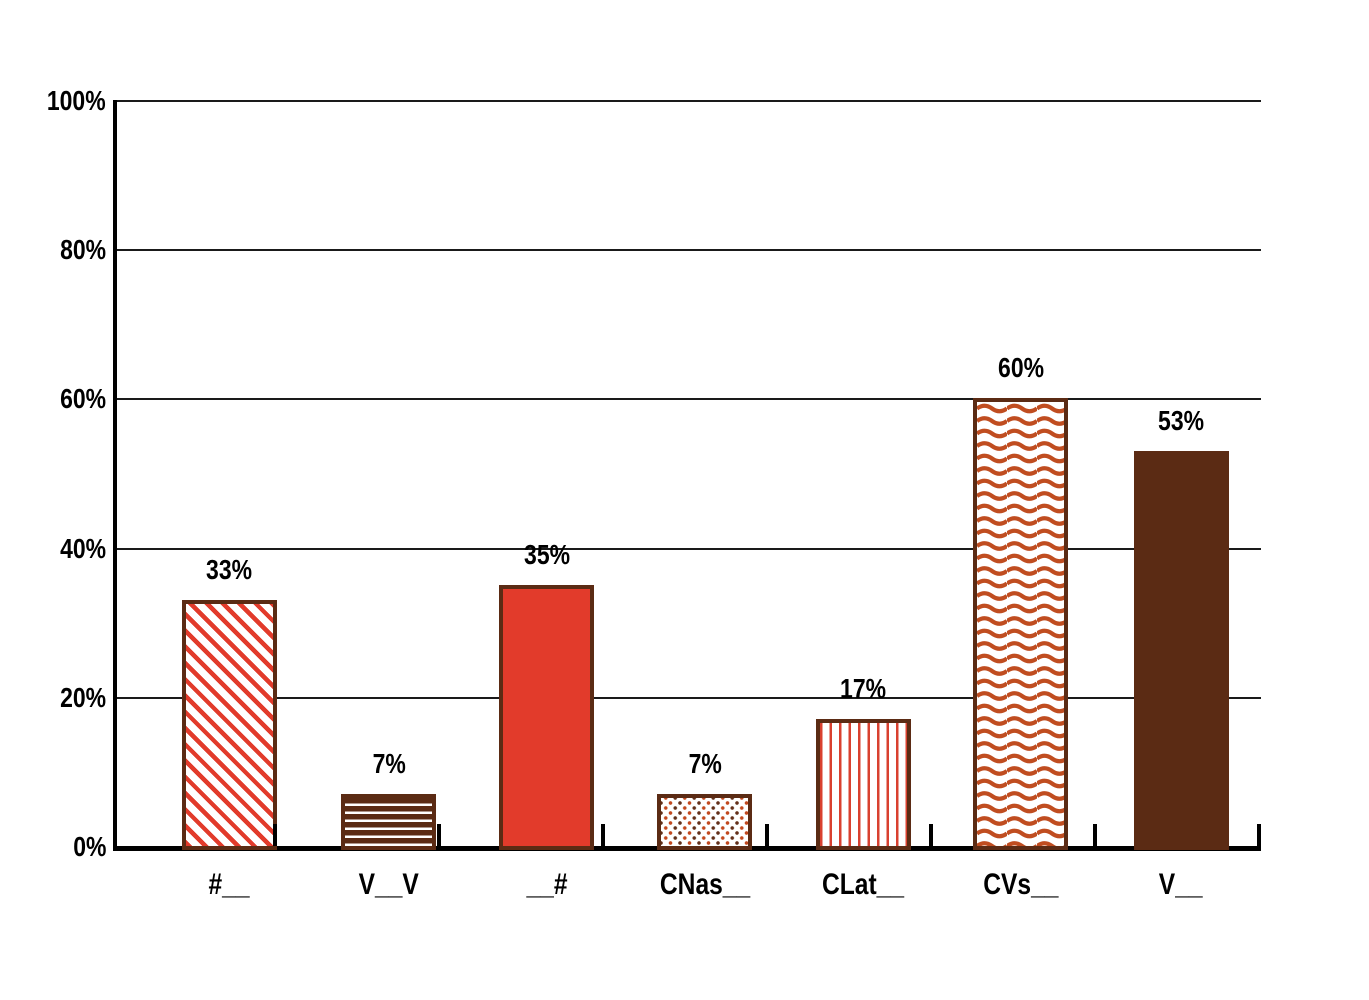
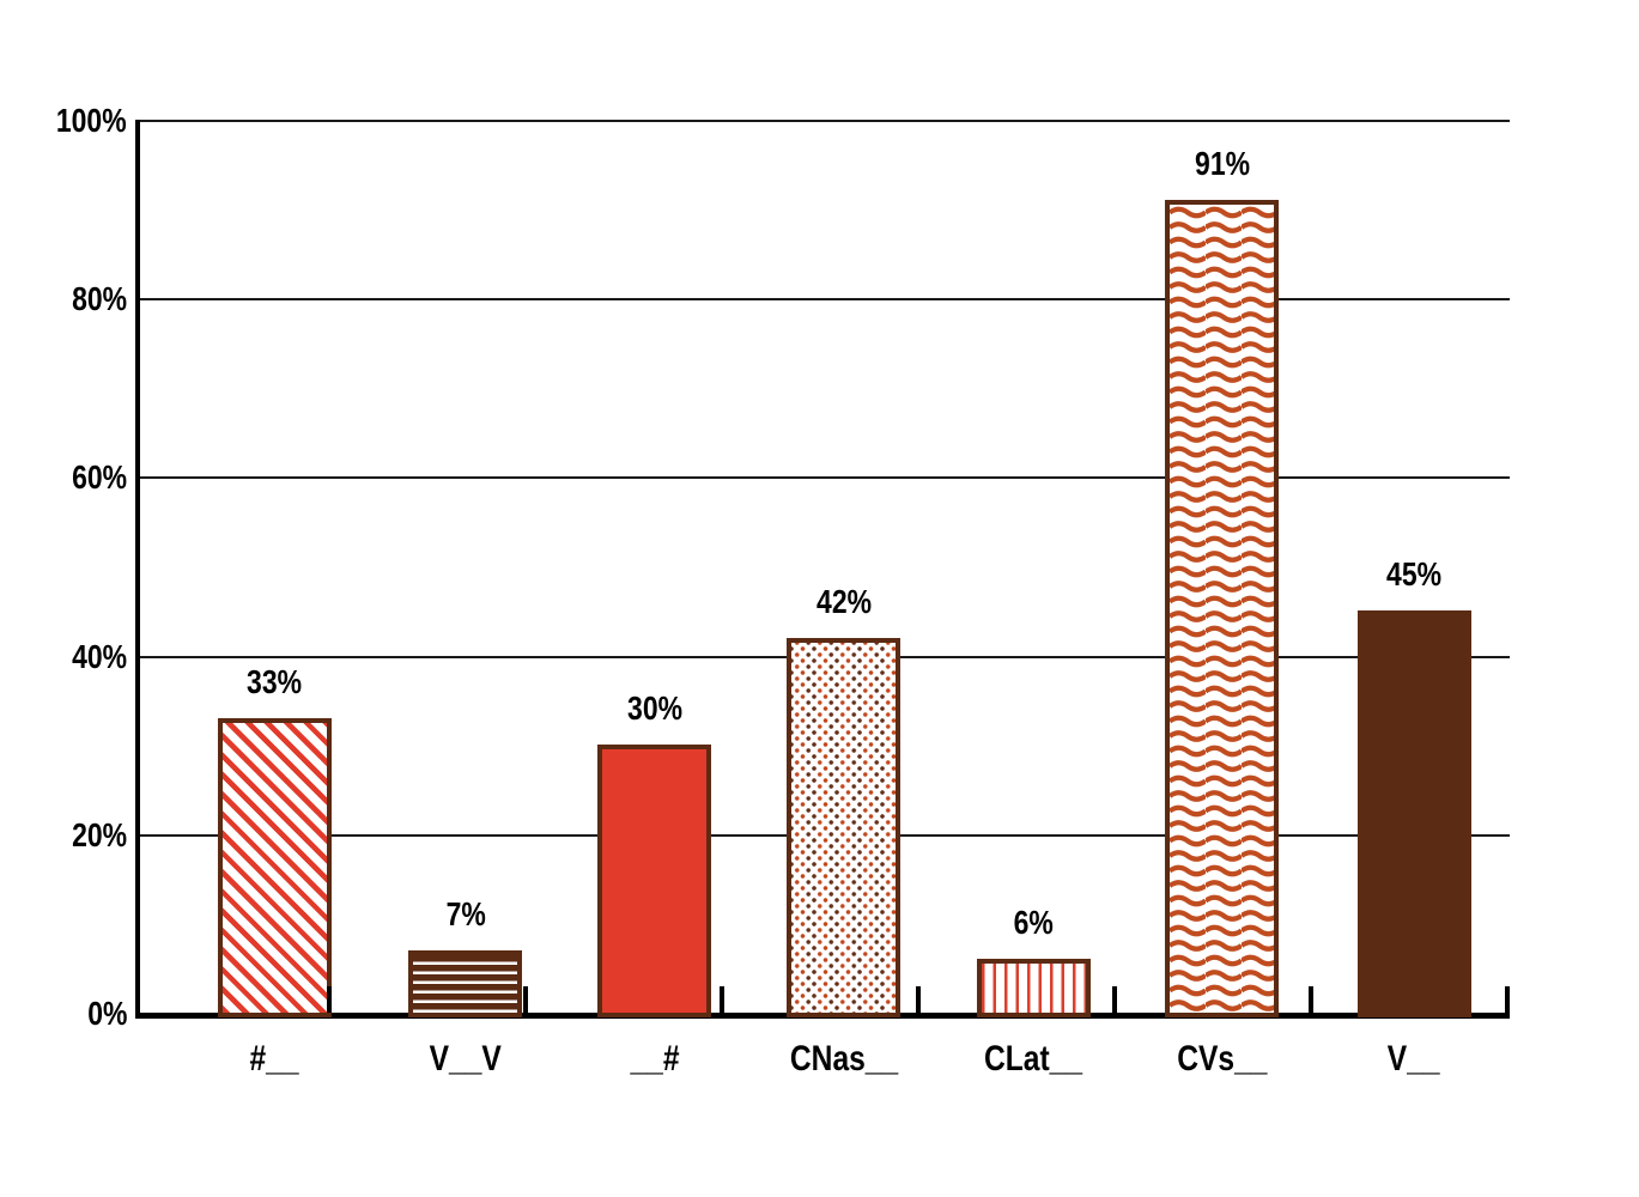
__#: 35% -> 30%
CNas__: 7% -> 42%
CLat__: 17% -> 6%
CVs__: 60% -> 91%
V__: 53% -> 45%
